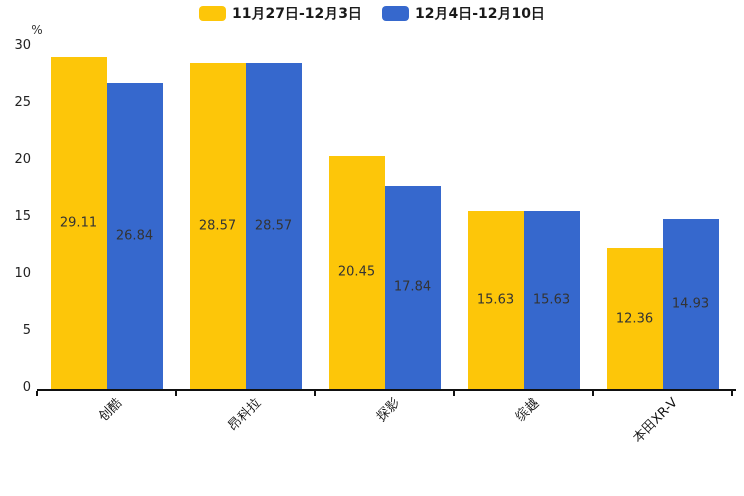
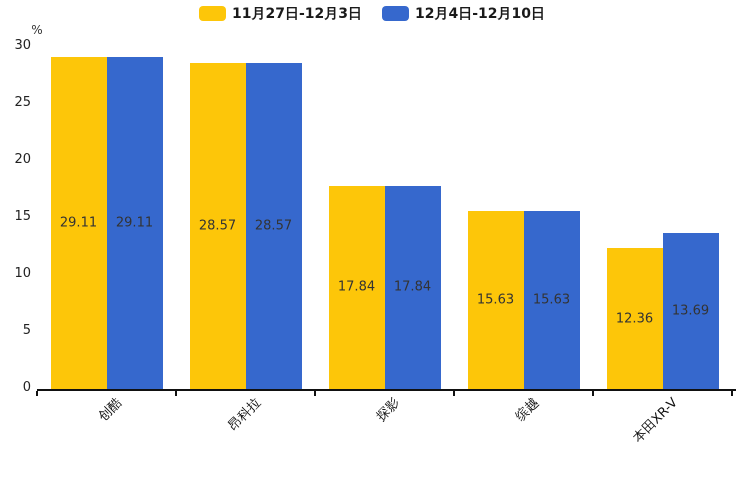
12月4日-12月10日/创酷: 26.84 -> 29.11
11月27日-12月3日/探影: 20.45 -> 17.84
12月4日-12月10日/本田XR-V: 14.93 -> 13.69
